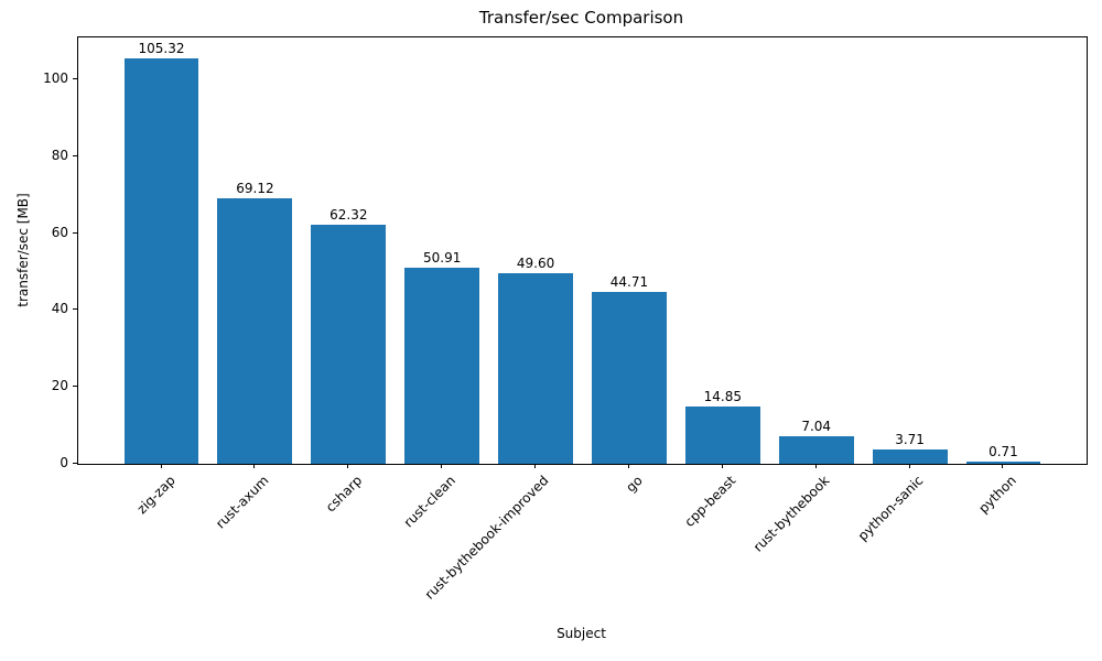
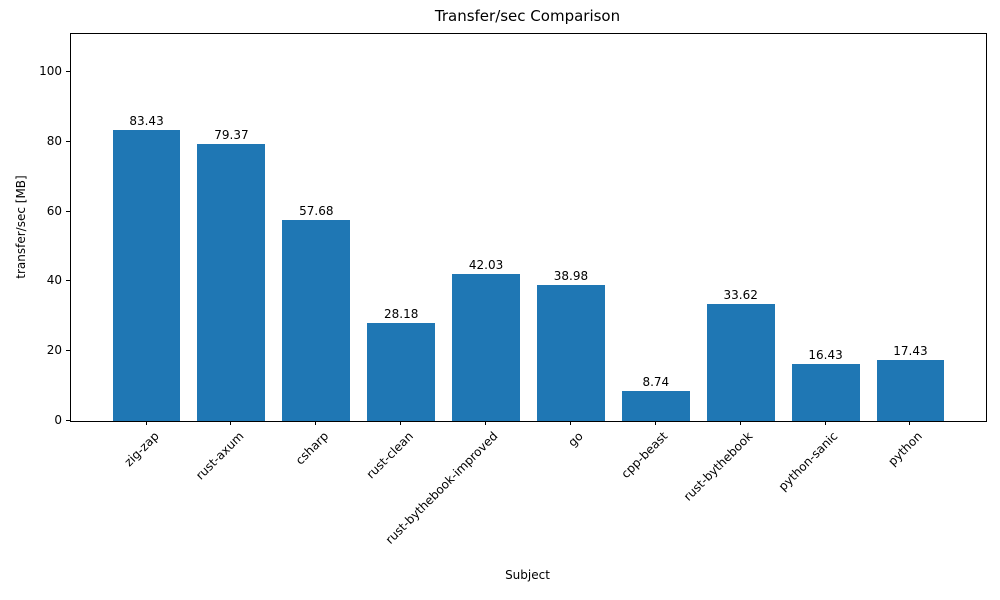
zig-zap: 105.32 -> 83.43
rust-axum: 69.12 -> 79.37
csharp: 62.32 -> 57.68
rust-clean: 50.91 -> 28.18
rust-bythebook-improved: 49.60 -> 42.03
go: 44.71 -> 38.98
cpp-beast: 14.85 -> 8.74
rust-bythebook: 7.04 -> 33.62
python-sanic: 3.71 -> 16.43
python: 0.71 -> 17.43
